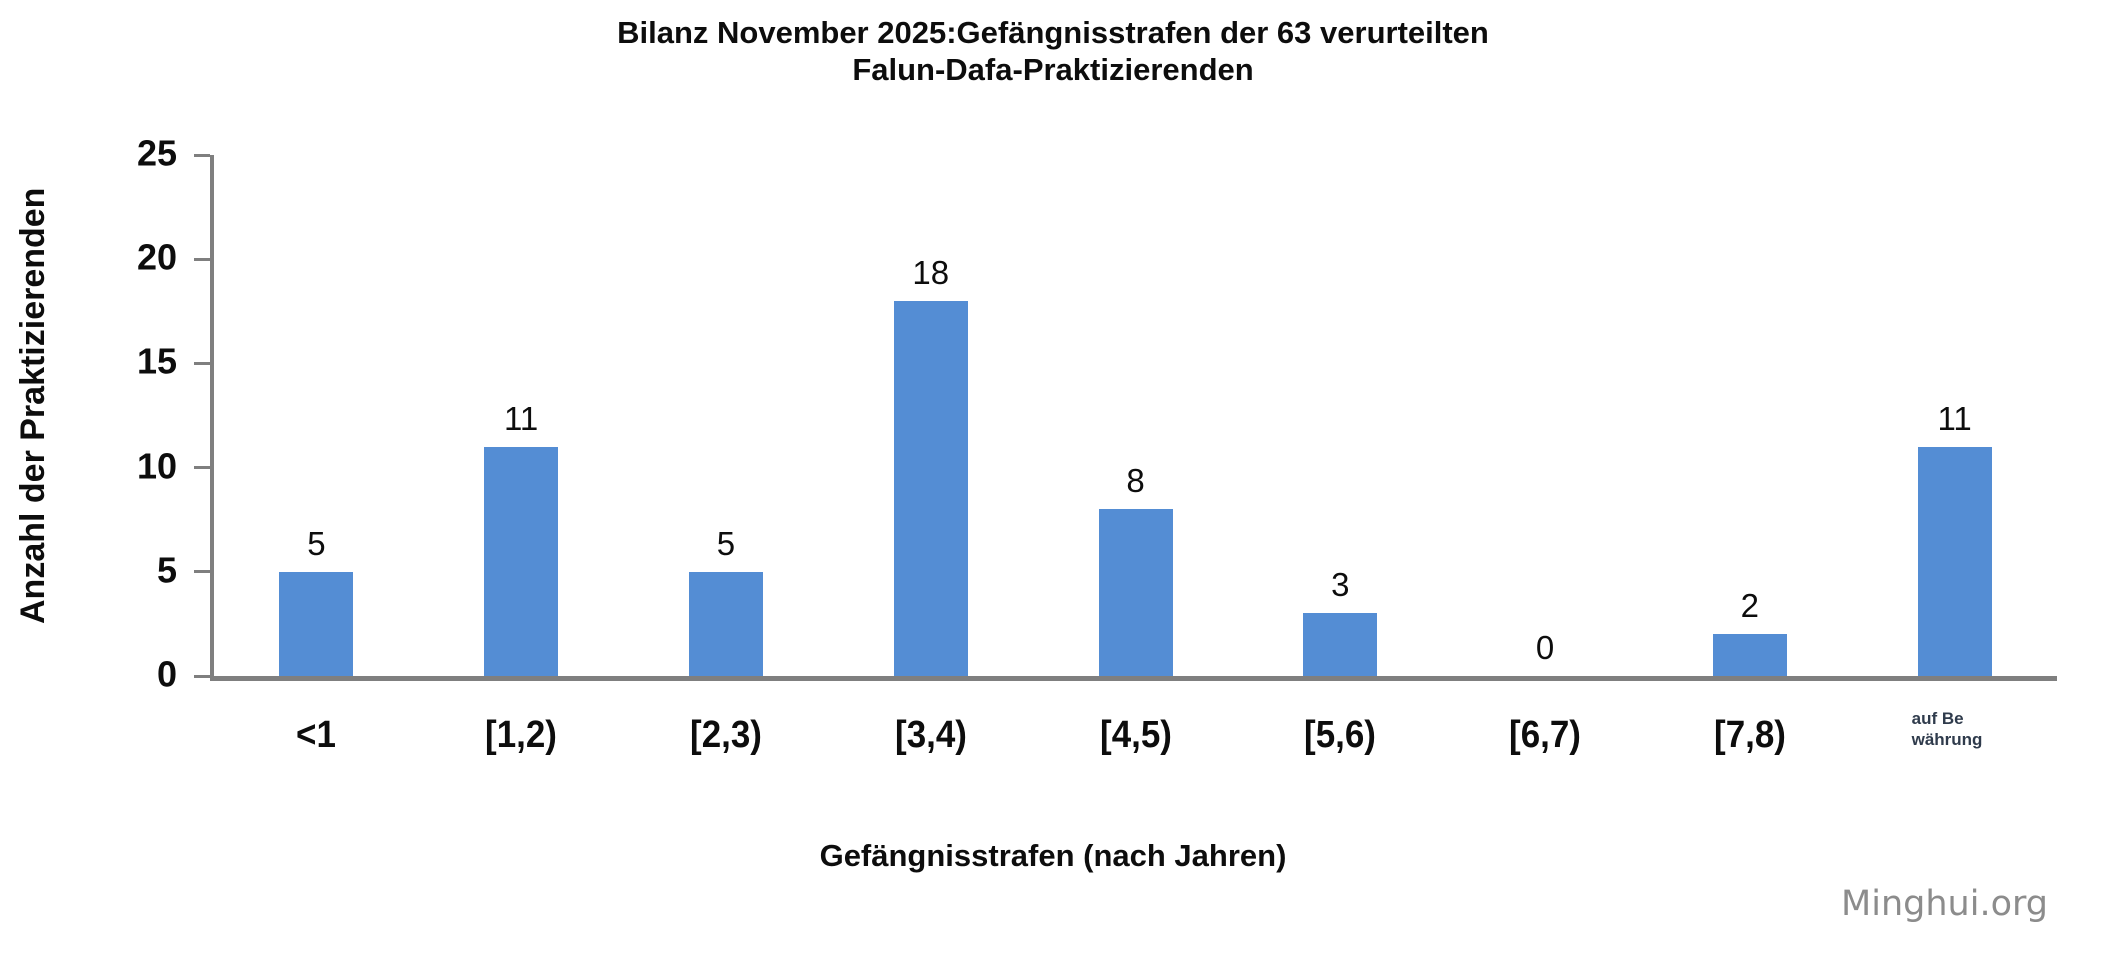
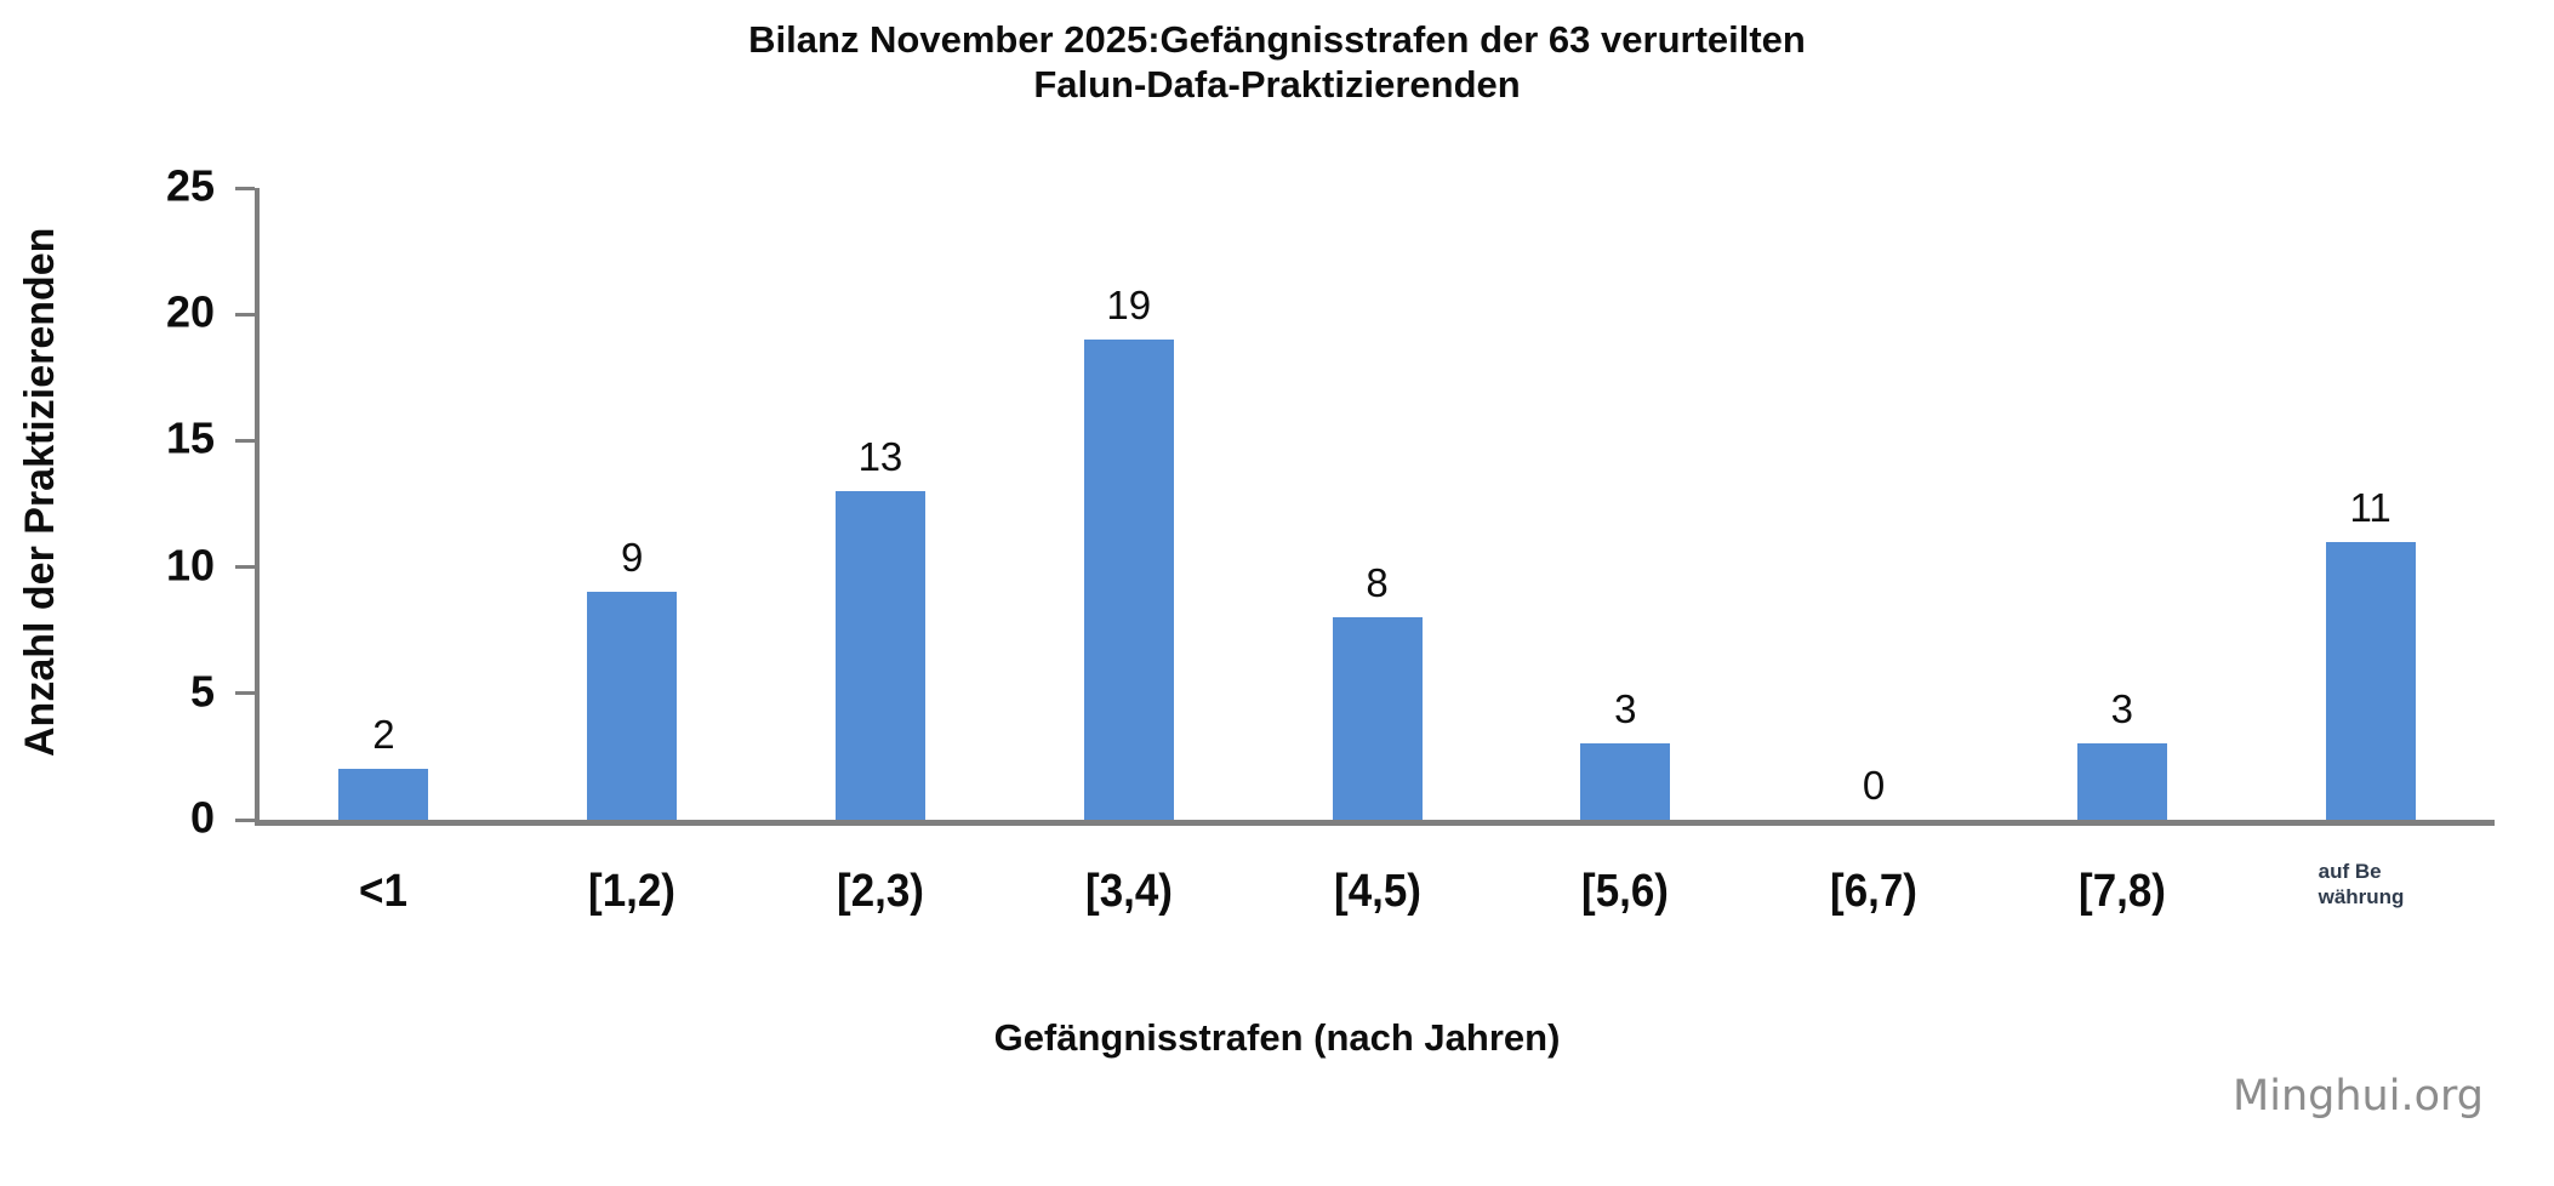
<1: 5 -> 2
[1,2): 11 -> 9
[2,3): 5 -> 13
[3,4): 18 -> 19
[7,8): 2 -> 3
